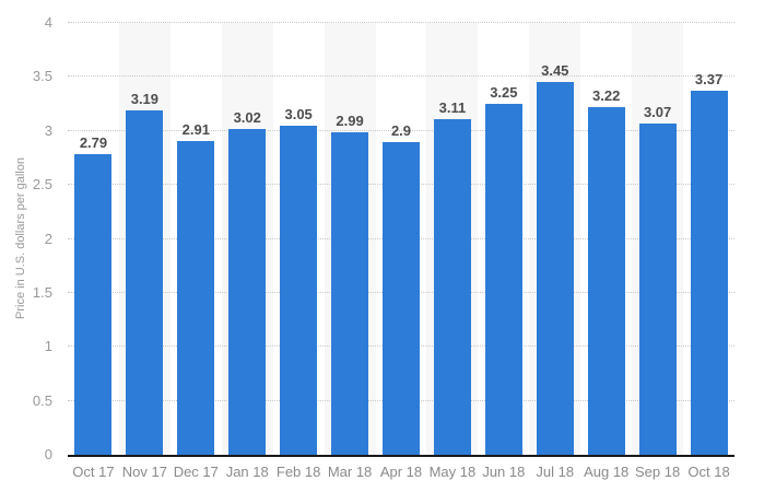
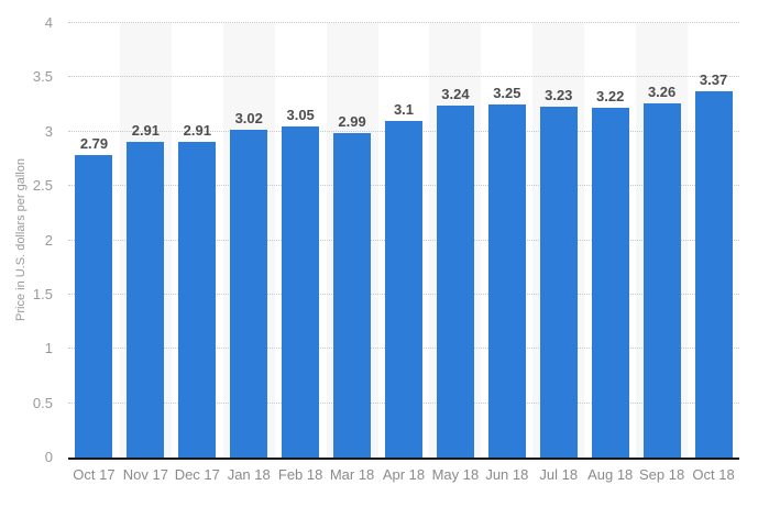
Nov 17: 3.19 -> 2.91
Apr 18: 2.9 -> 3.1
May 18: 3.11 -> 3.24
Jul 18: 3.45 -> 3.23
Sep 18: 3.07 -> 3.26
